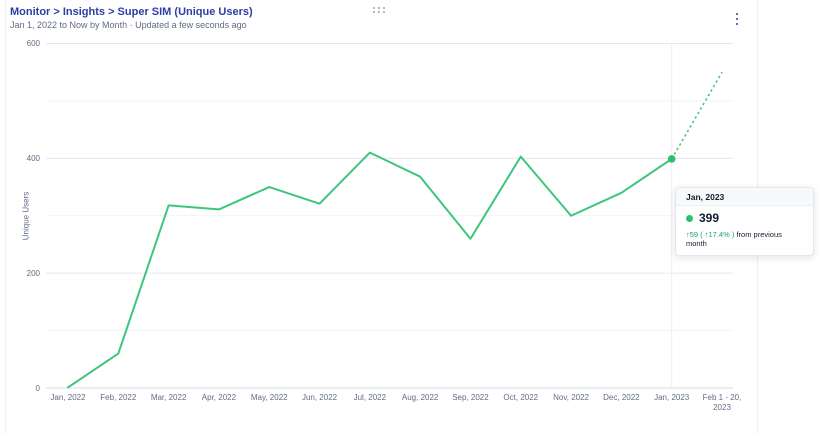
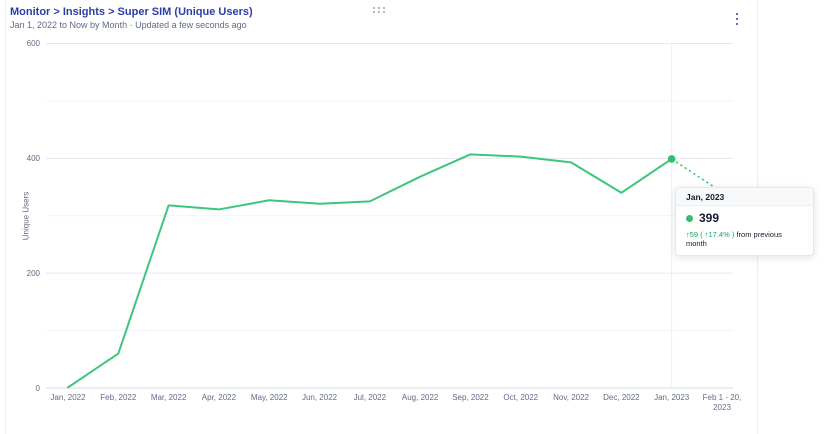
May, 2022: 350 -> 330
Jul, 2022: 410 -> 320
Sep, 2022: 260 -> 410
Nov, 2022: 300 -> 390
Feb 1 - 20, 2023: 550 -> 340
